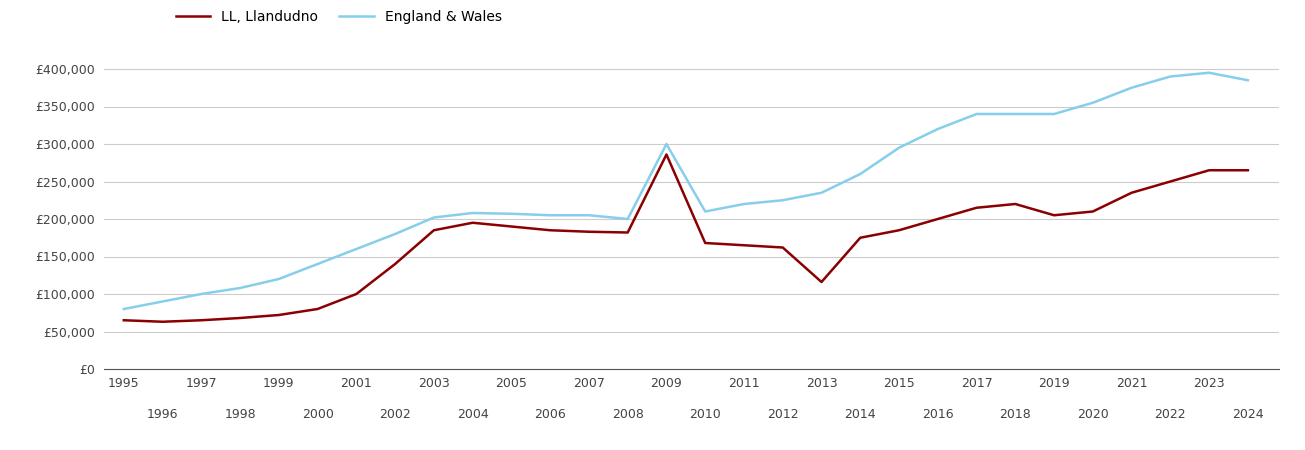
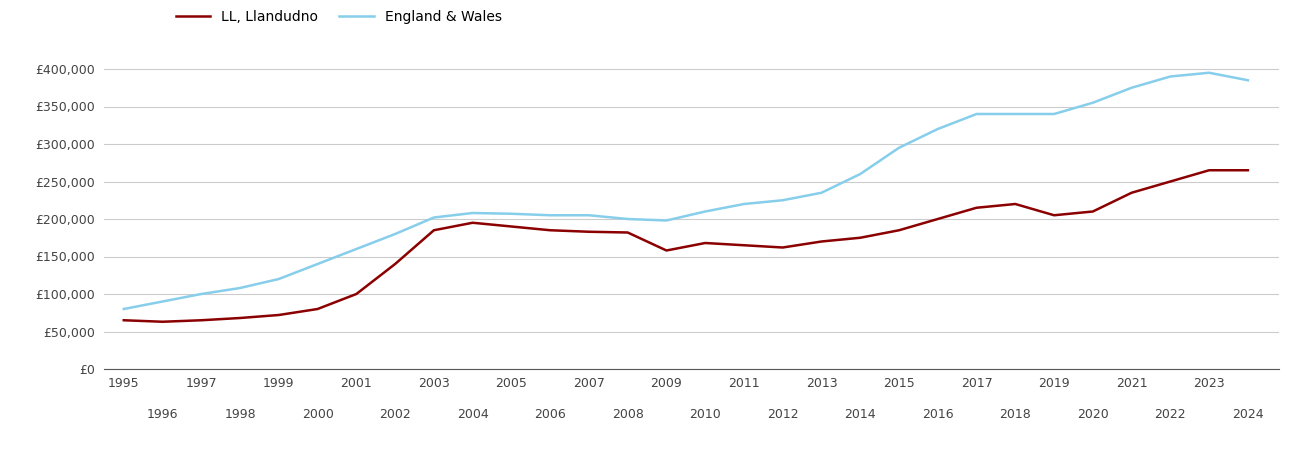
LL, Llandudno/2009: £286,000 -> £158,000
England & Wales/2009: £300,000 -> £198,000
LL, Llandudno/2013: £116,000 -> £170,000
